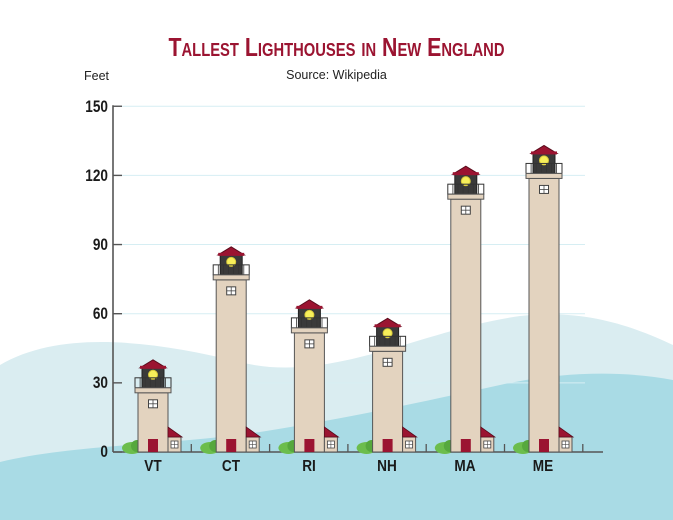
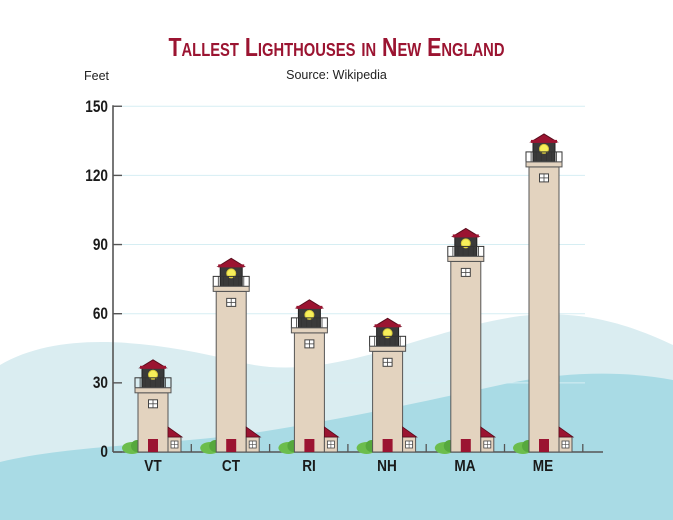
CT: 89 -> 84
MA: 124 -> 97
ME: 133 -> 138
